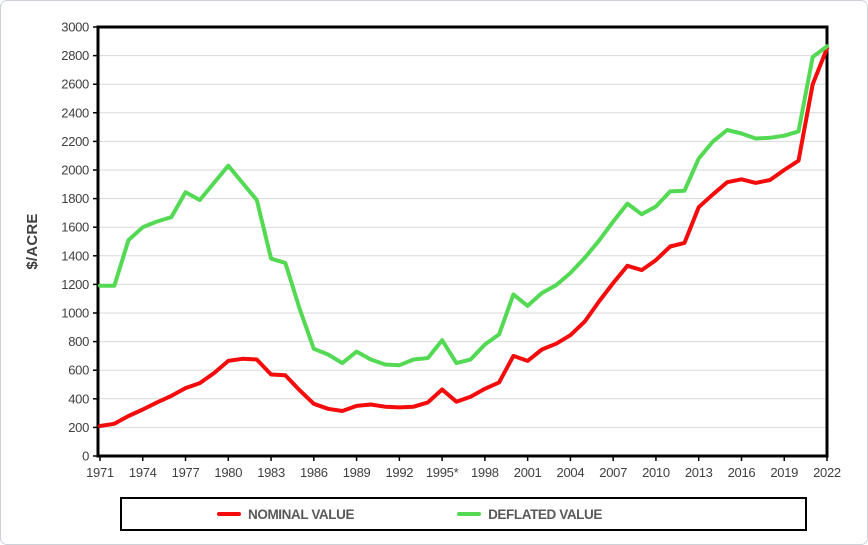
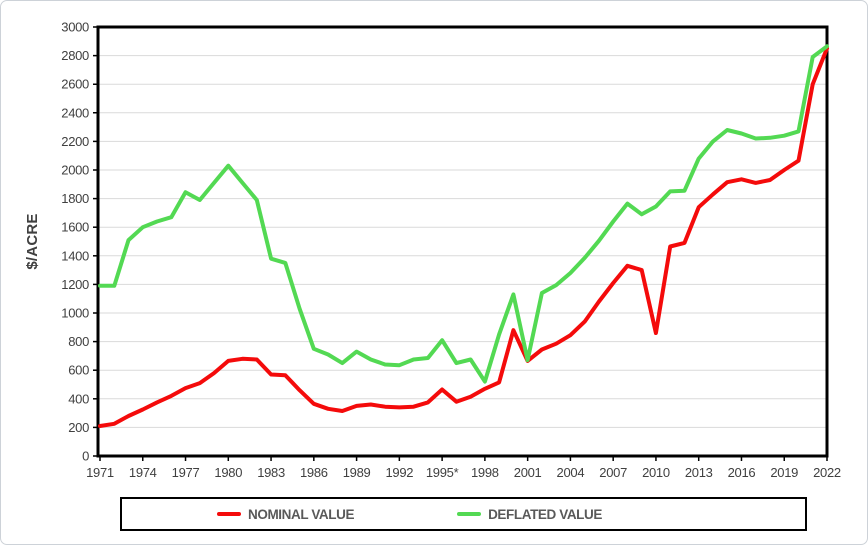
DEFLATED VALUE/1998: 780 -> 520
NOMINAL VALUE/2000: 700 -> 880
DEFLATED VALUE/2001: 1050 -> 670
NOMINAL VALUE/2010: 1370 -> 860
